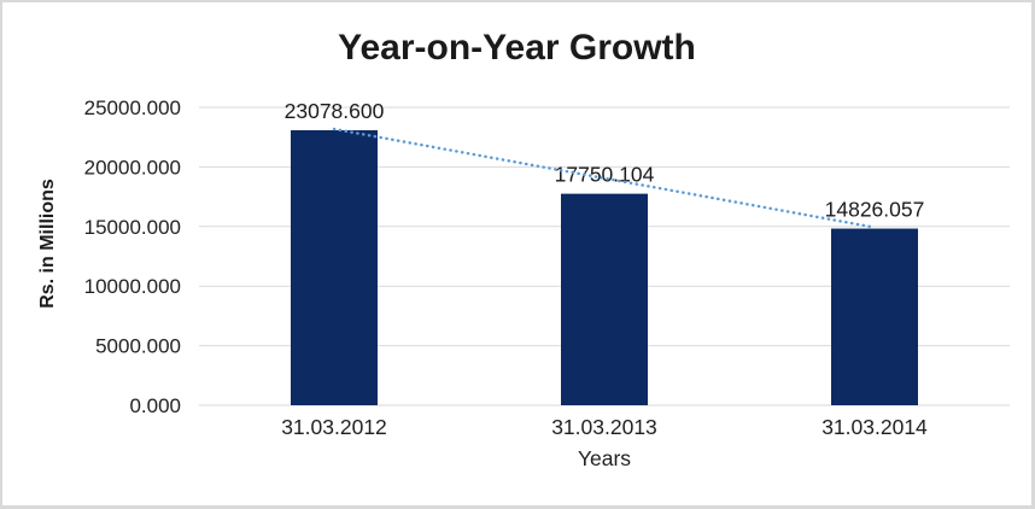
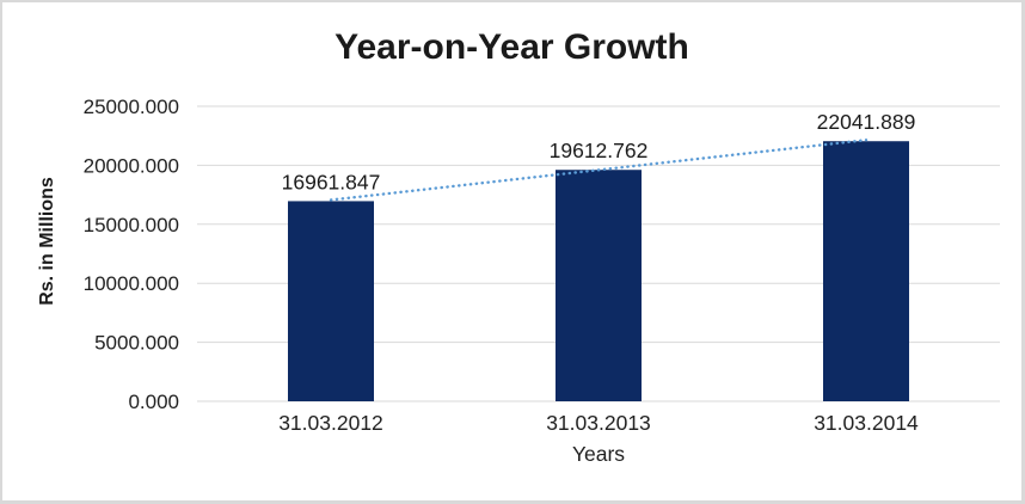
31.03.2012: 23078.600 -> 16961.847
31.03.2013: 17750.104 -> 19612.762
31.03.2014: 14826.057 -> 22041.889
